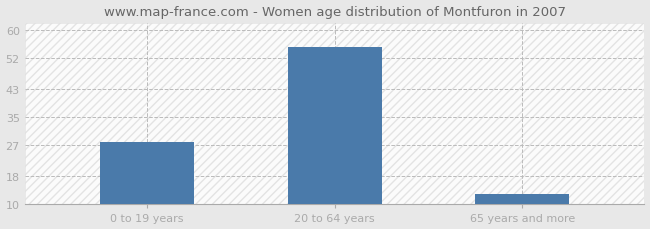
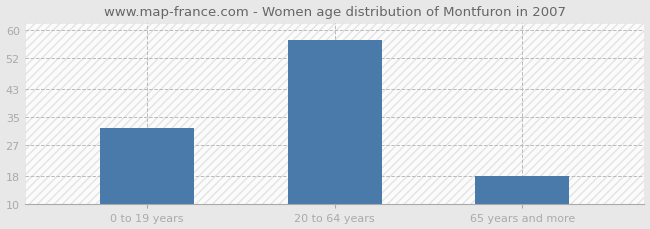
0 to 19 years: 28 -> 32
20 to 64 years: 55 -> 57
65 years and more: 13 -> 18
